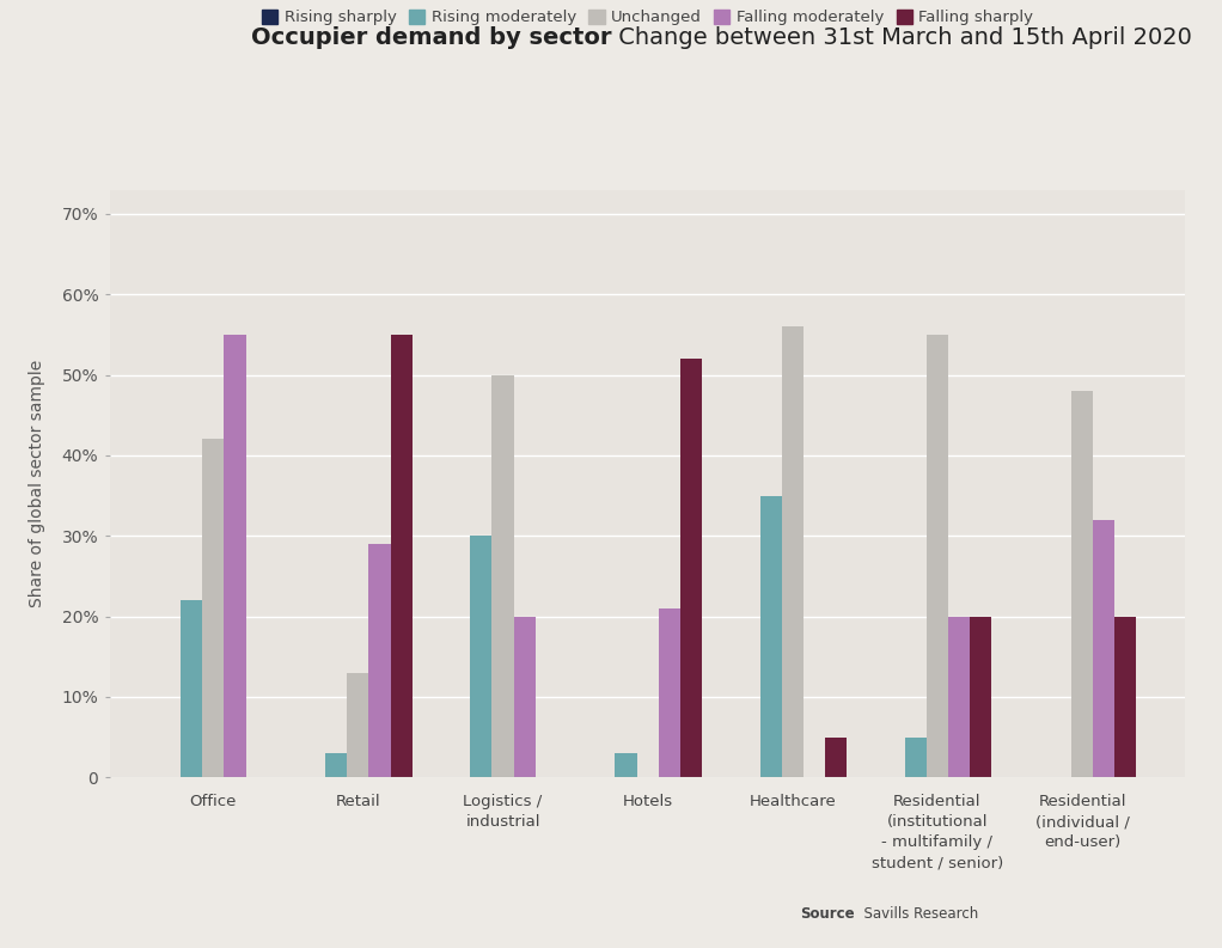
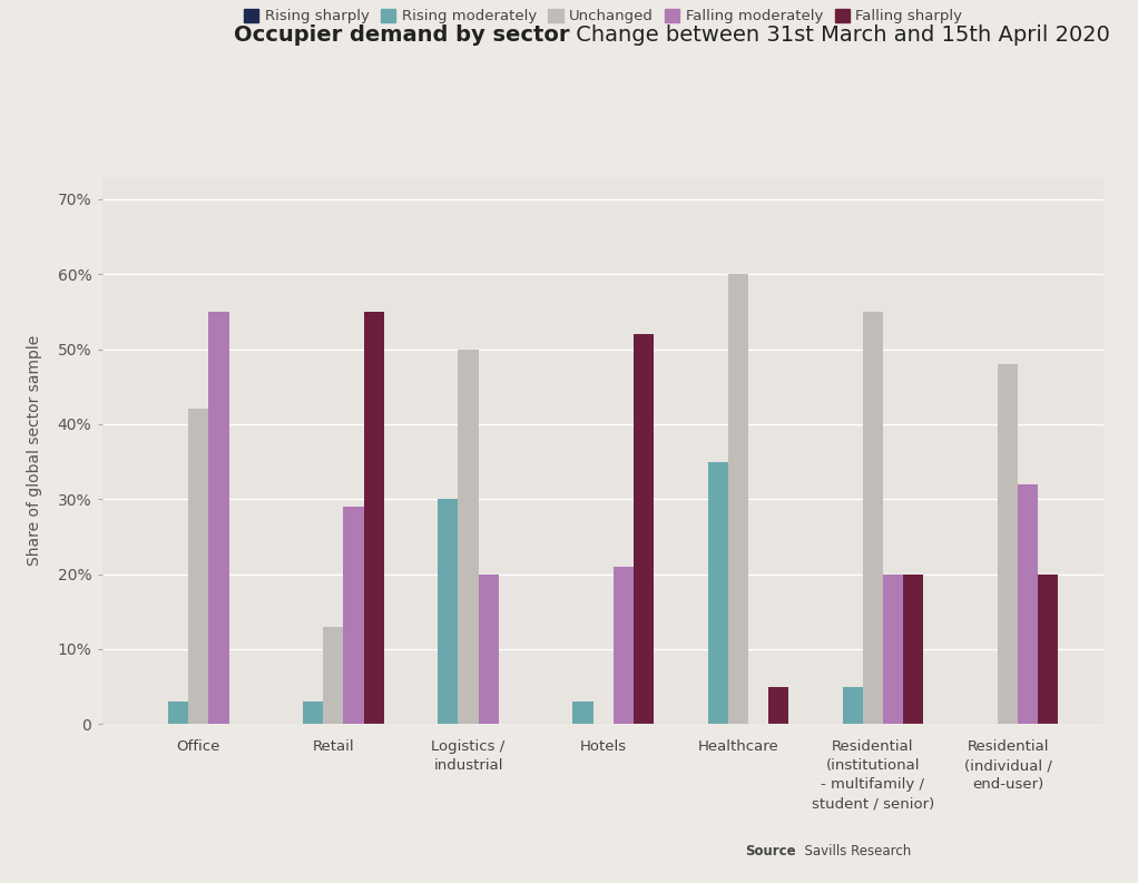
Rising moderately/Office: 22% -> 3%
Unchanged/Healthcare: 56% -> 60%
